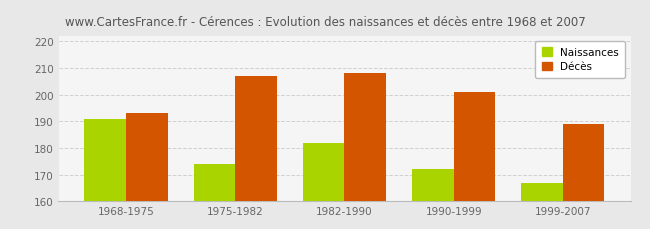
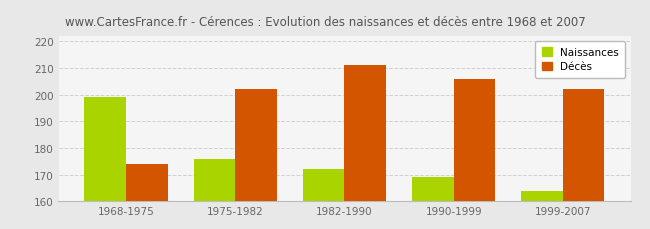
Naissances/1968-1975: 191 -> 199
Décès/1968-1975: 193 -> 174
Naissances/1975-1982: 174 -> 176
Décès/1975-1982: 207 -> 202
Naissances/1982-1990: 182 -> 172
Décès/1982-1990: 208 -> 211
Naissances/1990-1999: 172 -> 169
Décès/1990-1999: 201 -> 206
Naissances/1999-2007: 167 -> 164
Décès/1999-2007: 189 -> 202
